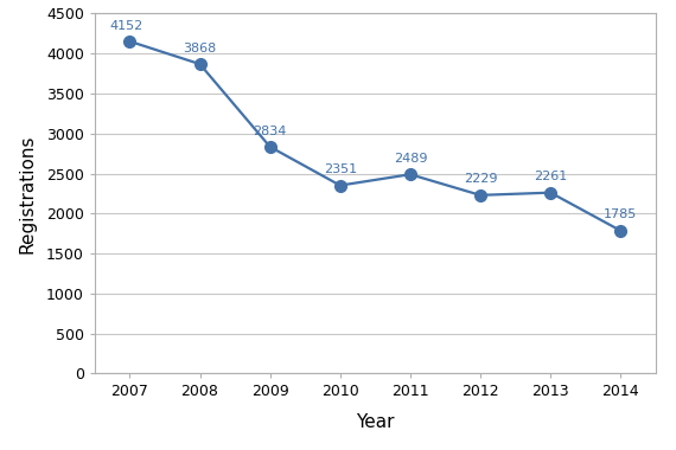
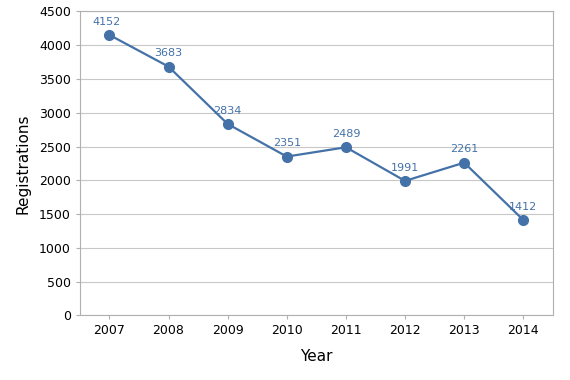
2008: 3868 -> 3683
2012: 2229 -> 1991
2014: 1785 -> 1412
